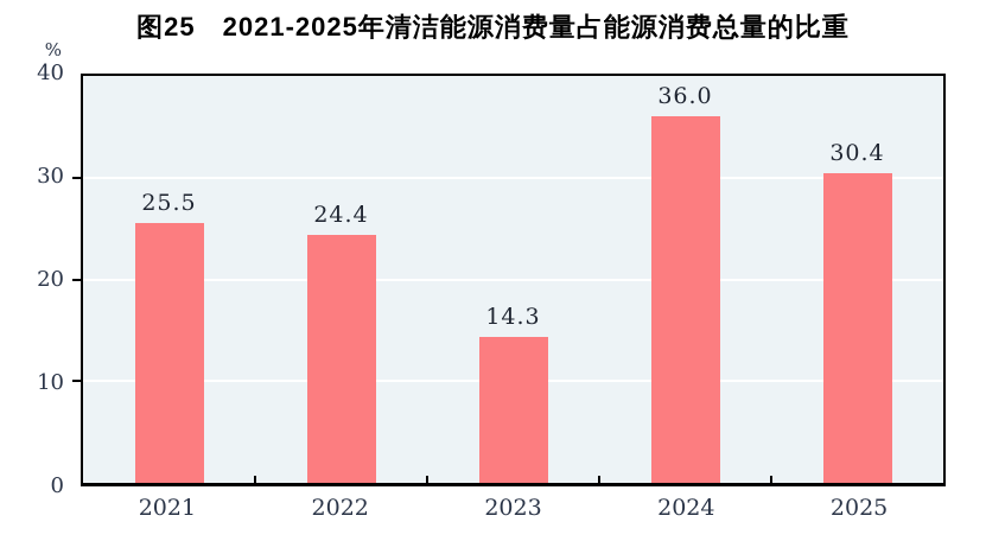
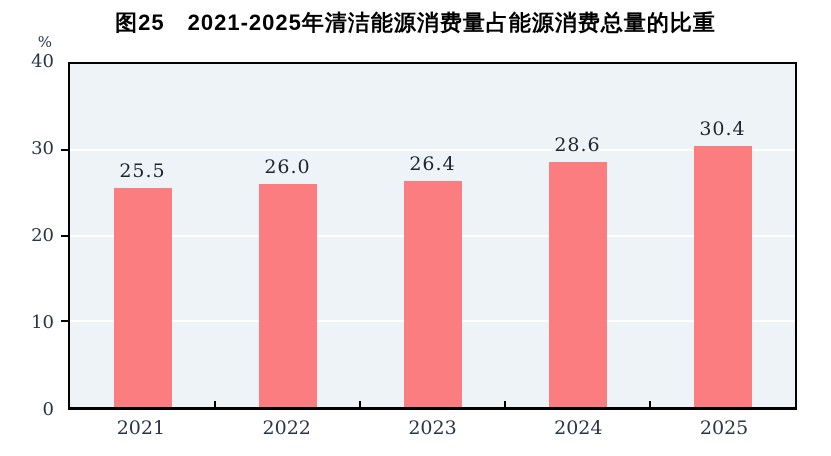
2022: 24.4 -> 26.0
2023: 14.3 -> 26.4
2024: 36.0 -> 28.6
